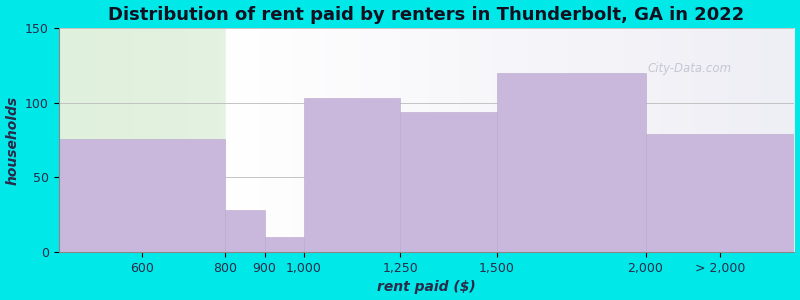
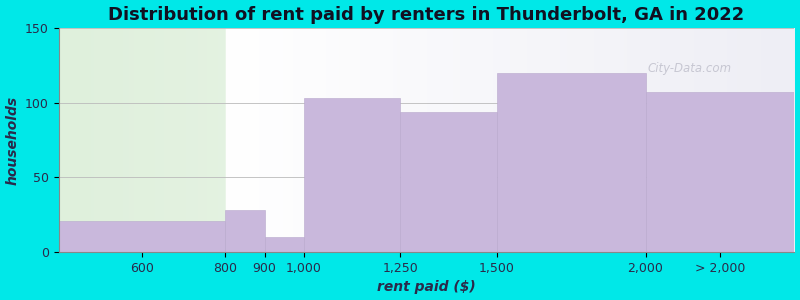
600: 76 -> 21
> 2,000: 79 -> 107
